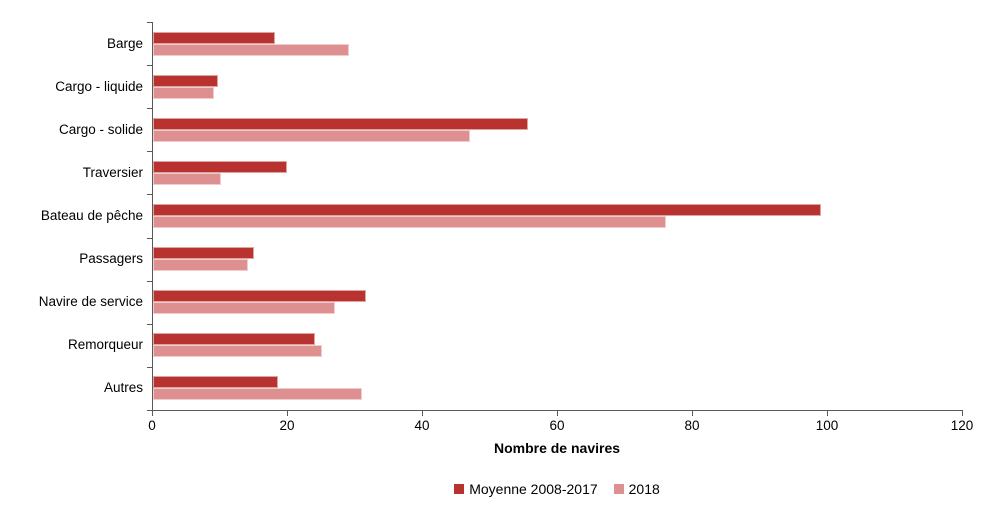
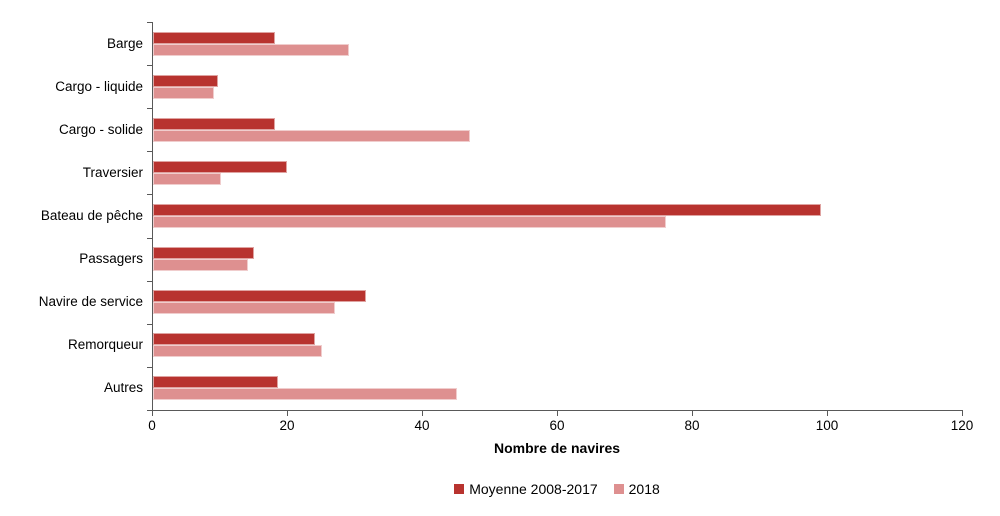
Moyenne 2008-2017/Cargo - solide: 56 -> 18
2018/Autres: 31 -> 45
